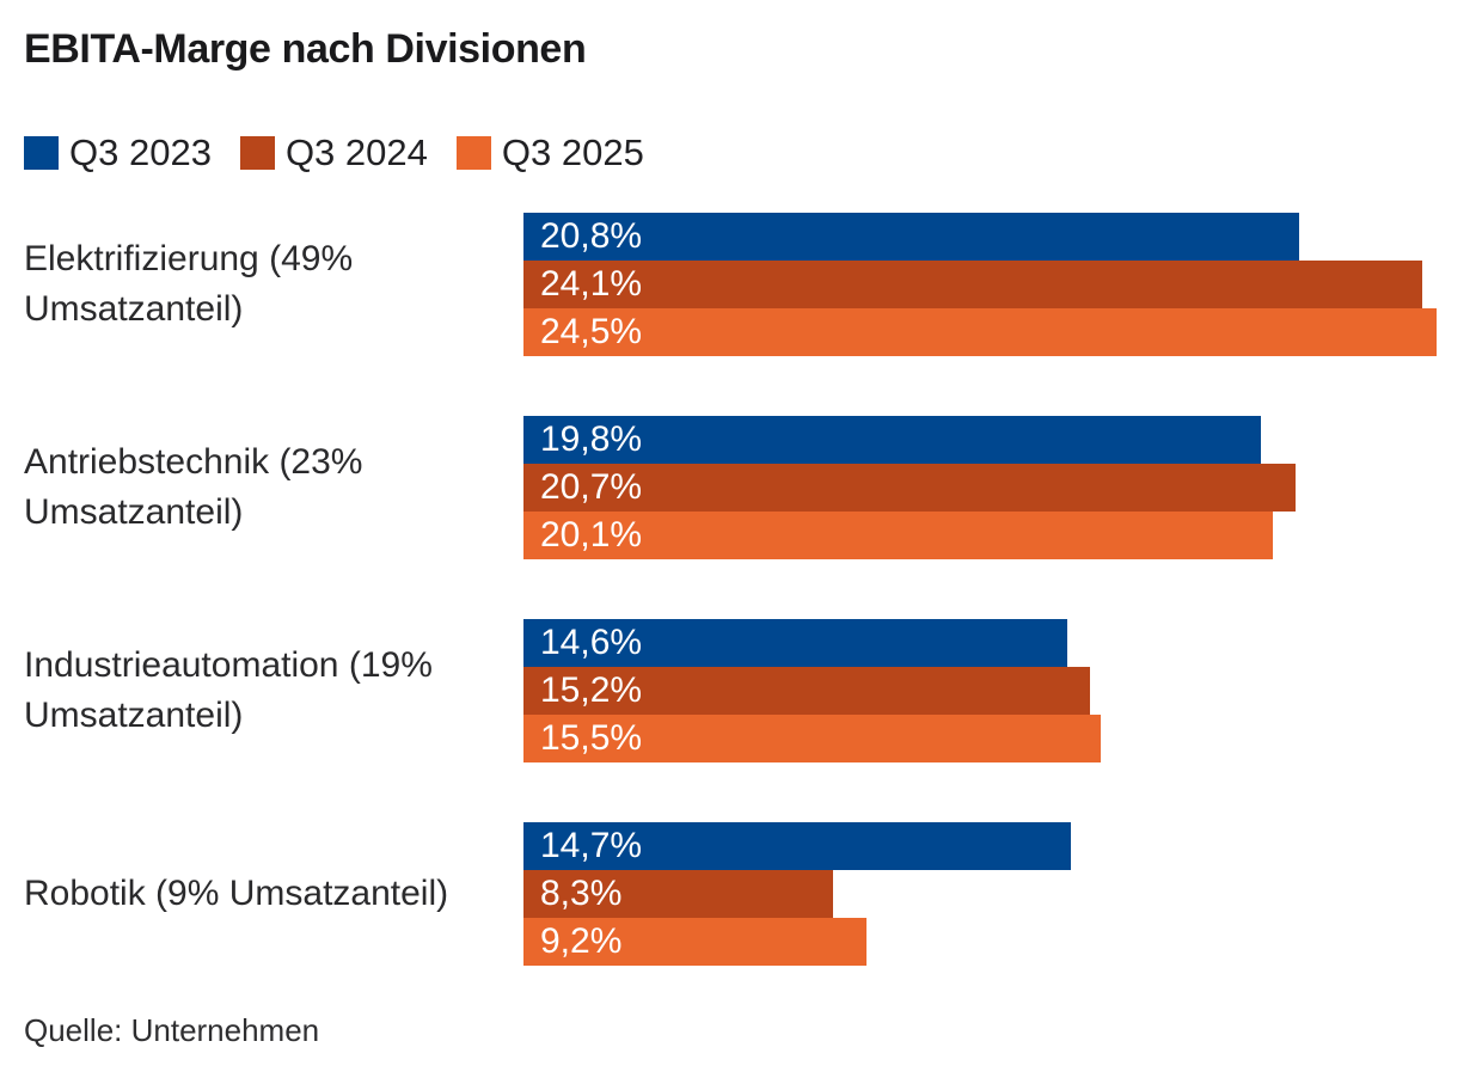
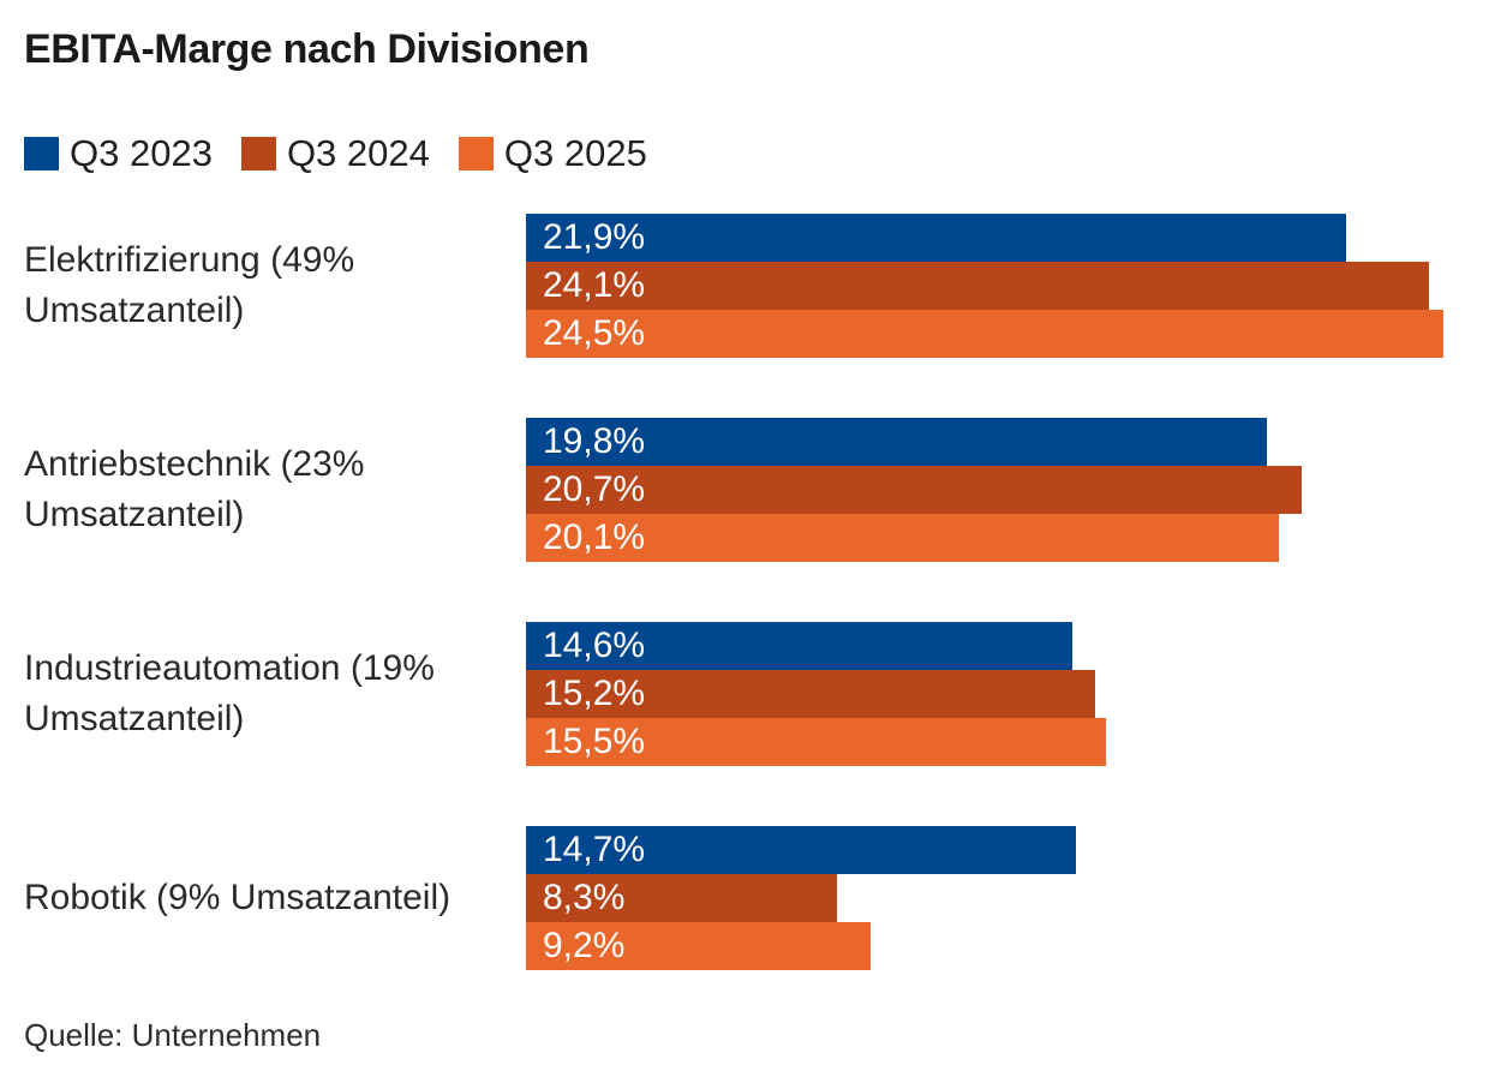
Q3 2023/Elektrifizierung (49% Umsatzanteil): 20,8% -> 21,9%
